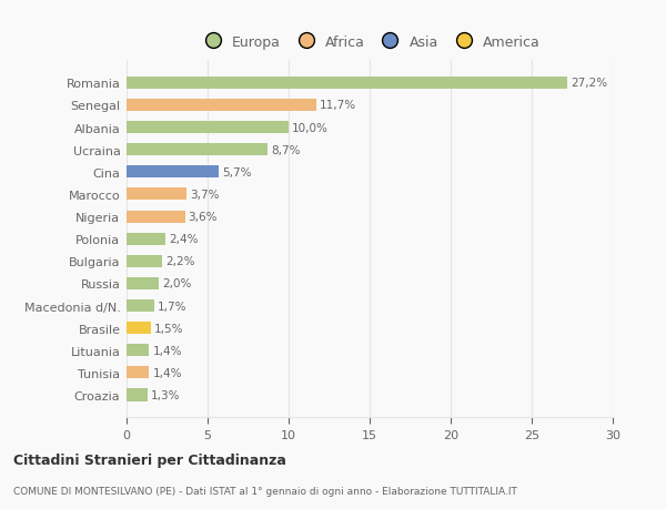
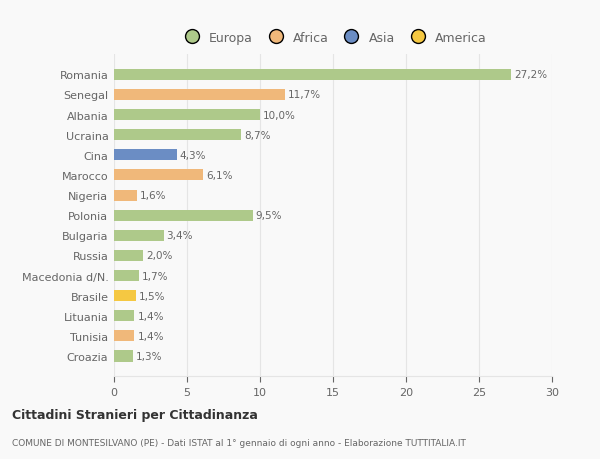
Cina: 5,7% -> 4,3%
Marocco: 3,7% -> 6,1%
Nigeria: 3,6% -> 1,6%
Polonia: 2,4% -> 9,5%
Bulgaria: 2,2% -> 3,4%
